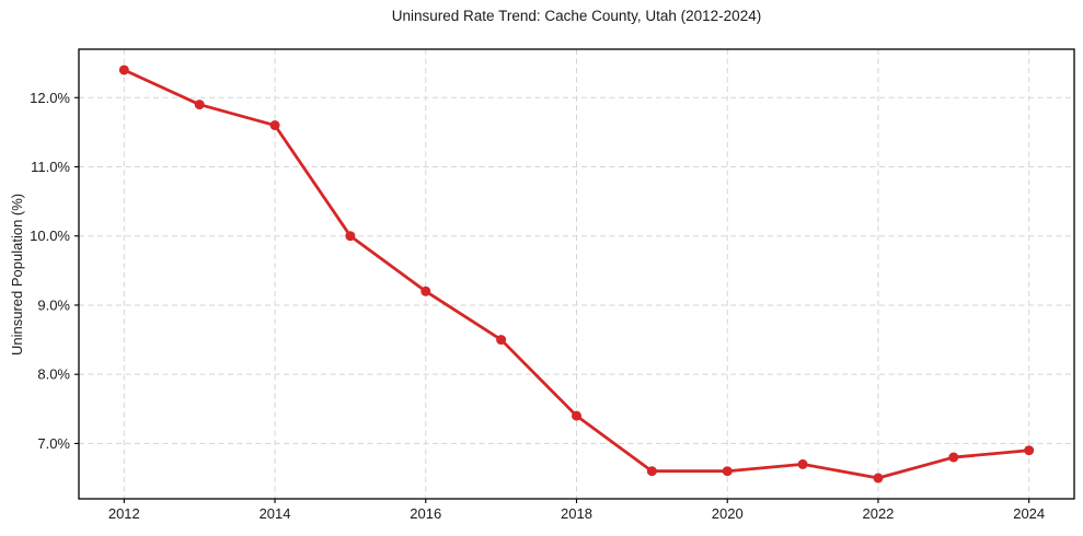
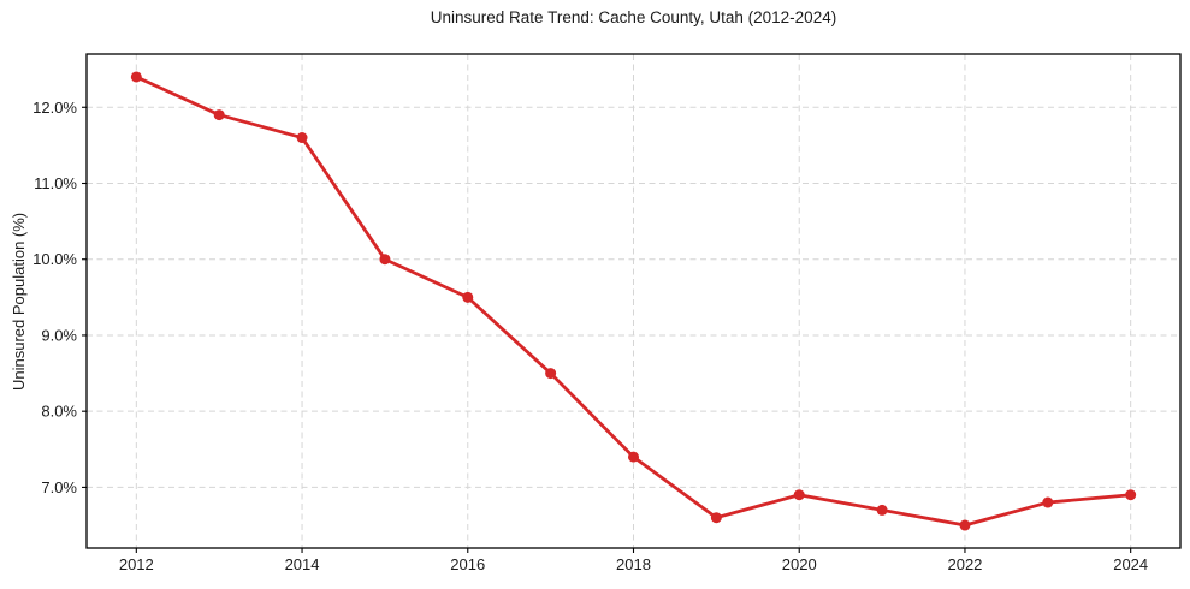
2016: 9.2% -> 9.5%
2020: 6.6% -> 6.9%
